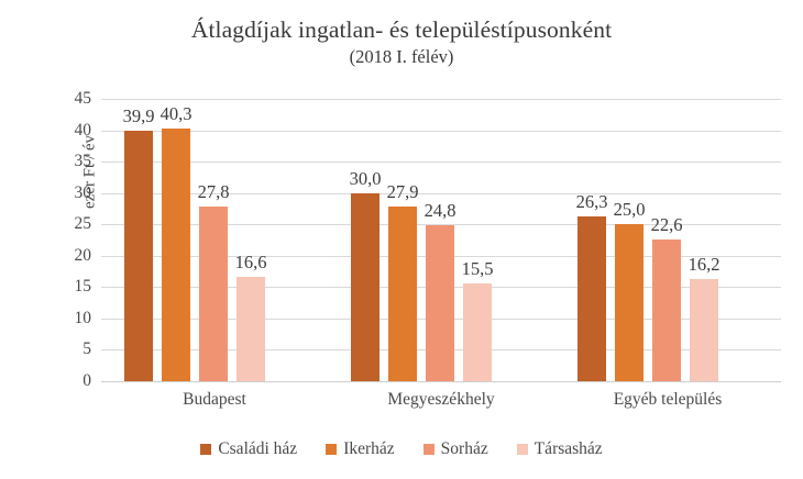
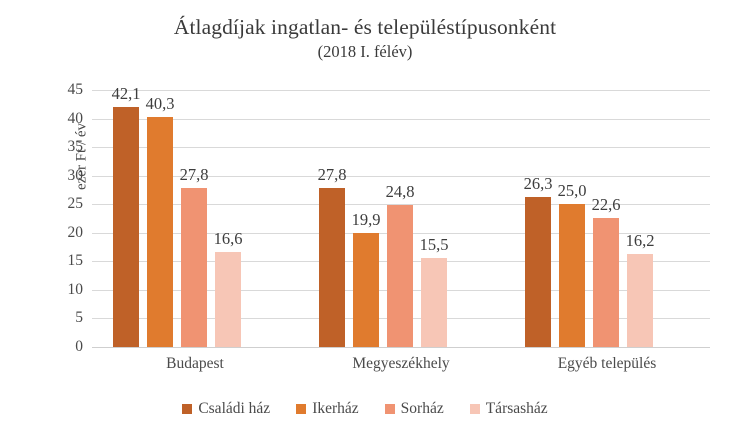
Családi ház/Budapest: 39,9 -> 42,1
Családi ház/Megyeszékhely: 30,0 -> 27,8
Ikerház/Megyeszékhely: 27,9 -> 19,9
